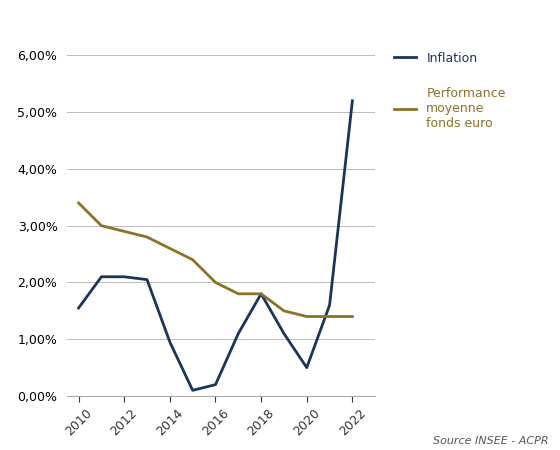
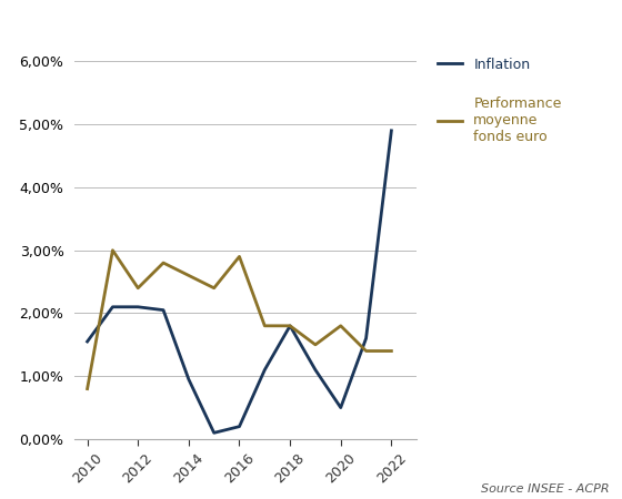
Performance moyenne fonds euro/2010: 3,4% -> 0,8%
Performance moyenne fonds euro/2012: 2,9% -> 2,4%
Performance moyenne fonds euro/2016: 2,0% -> 2,9%
Performance moyenne fonds euro/2020: 1,4% -> 1,8%
Inflation/2022: 5,20% -> 4,90%
